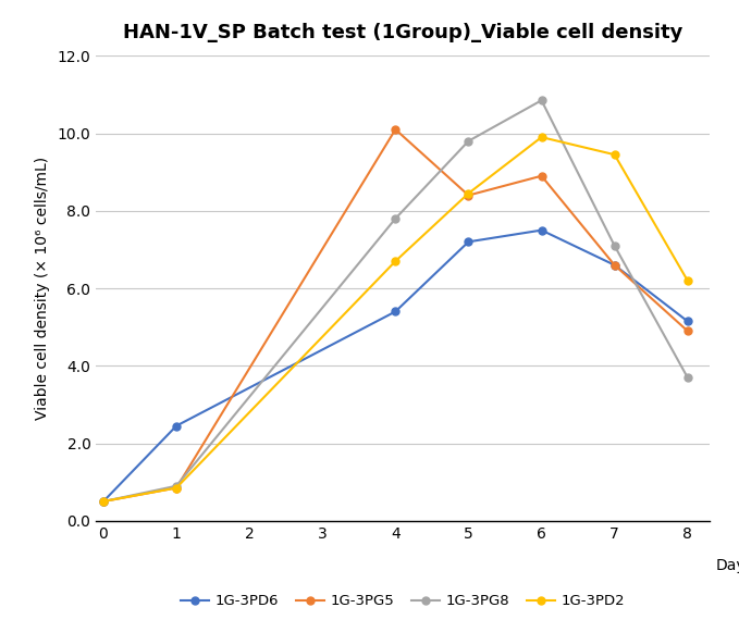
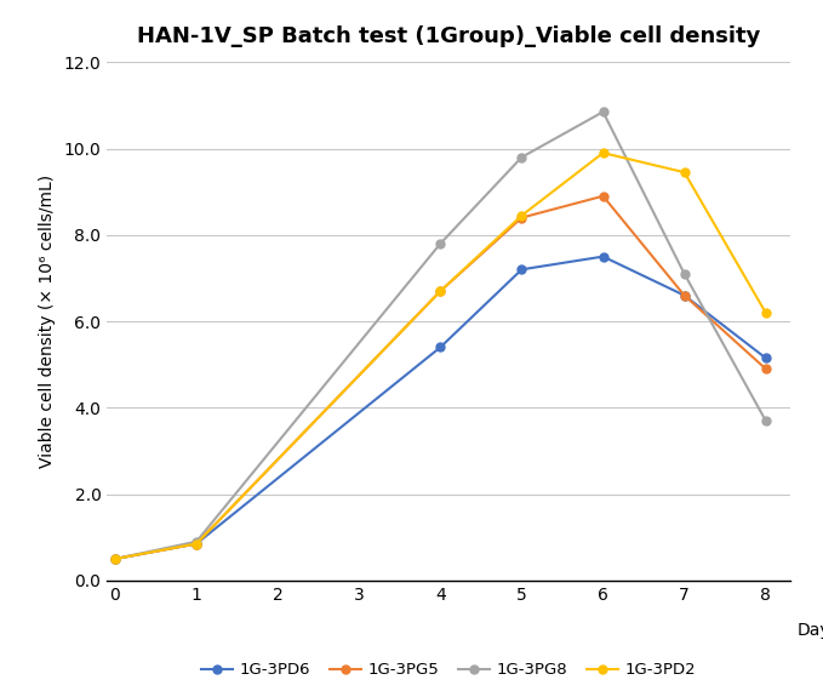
1G-3PD6/1: 2.45 -> 0.85
1G-3PG5/4: 10.10 -> 6.70
